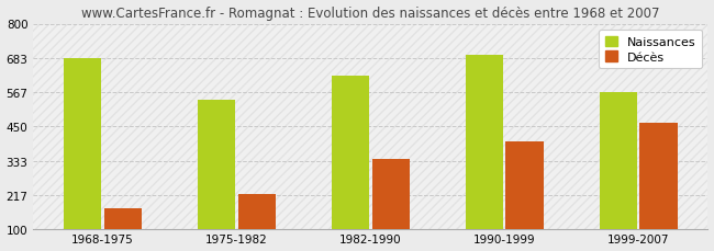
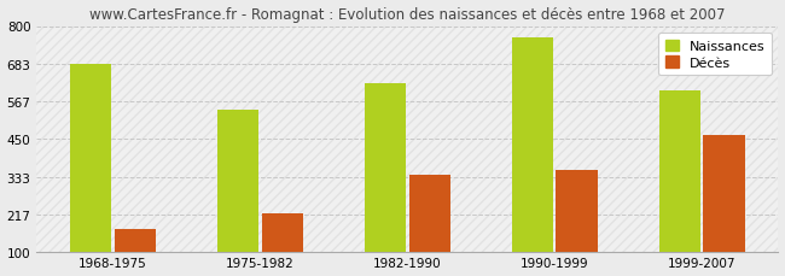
Naissances/1990-1999: 693 -> 765
Décès/1990-1999: 398 -> 355
Naissances/1999-2007: 568 -> 600
